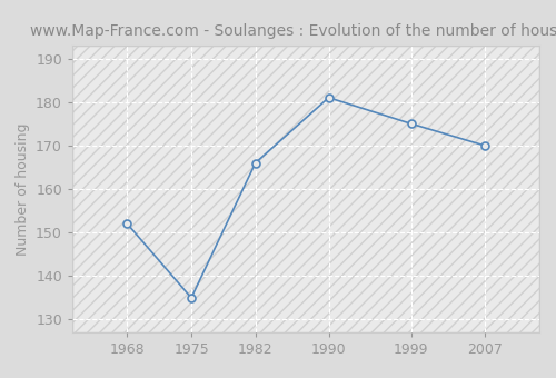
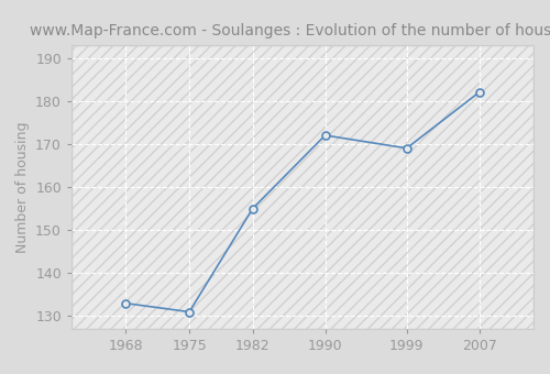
1968: 152 -> 133
1975: 135 -> 131
1982: 166 -> 155
1990: 181 -> 172
1999: 175 -> 169
2007: 170 -> 182
